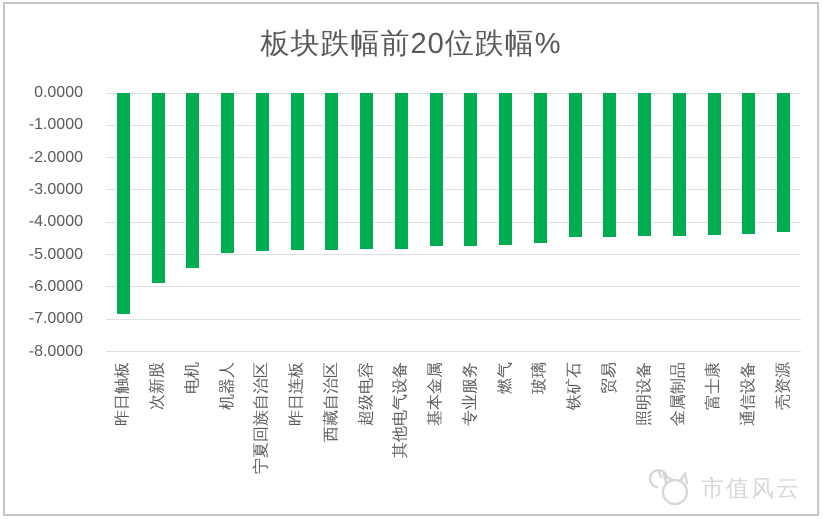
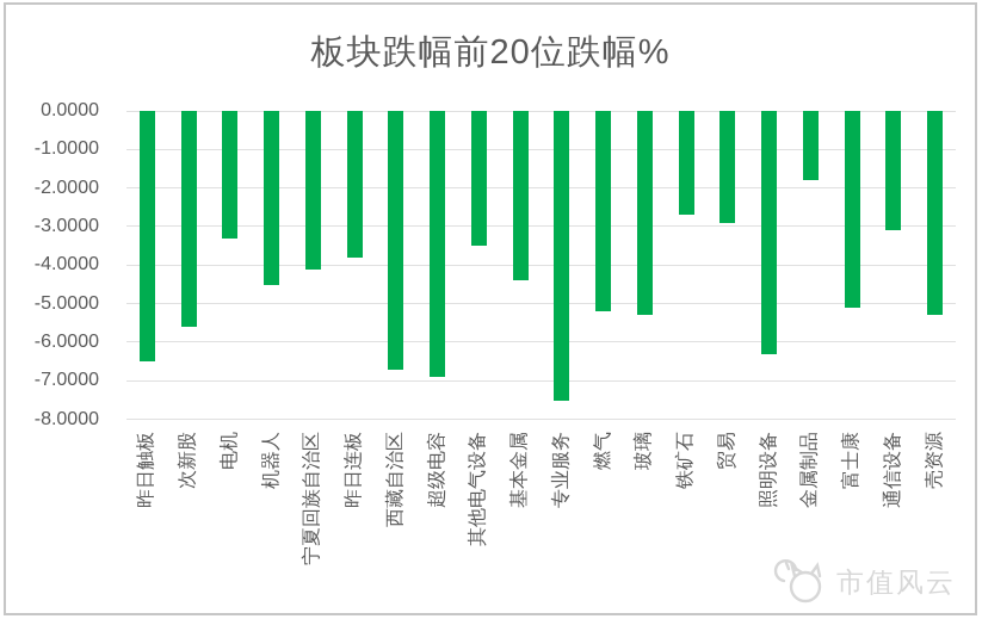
昨日触板: -6.8 -> -6.5
次新股: -5.9 -> -5.6
电机: -5.4 -> -3.3
机器人: -5.0 -> -4.5
宁夏回族自治区: -4.9 -> -4.1
昨日连板: -4.9 -> -3.8
西藏自治区: -4.8 -> -6.7
超级电容: -4.8 -> -6.9
其他电气设备: -4.8 -> -3.5
基本金属: -4.7 -> -4.4
专业服务: -4.7 -> -7.5
燃气: -4.7 -> -5.2
玻璃: -4.7 -> -5.3
铁矿石: -4.5 -> -2.7
贸易: -4.4 -> -2.9
照明设备: -4.4 -> -6.3
金属制品: -4.4 -> -1.8
富士康: -4.4 -> -5.1
通信设备: -4.4 -> -3.1
壳资源: -4.3 -> -5.3
